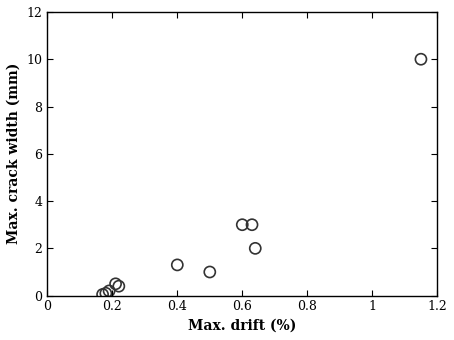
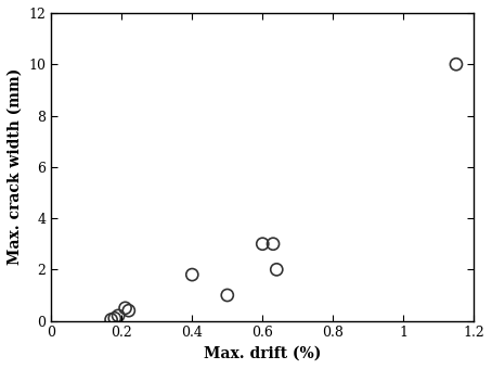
0.4: 1.30 -> 1.80
